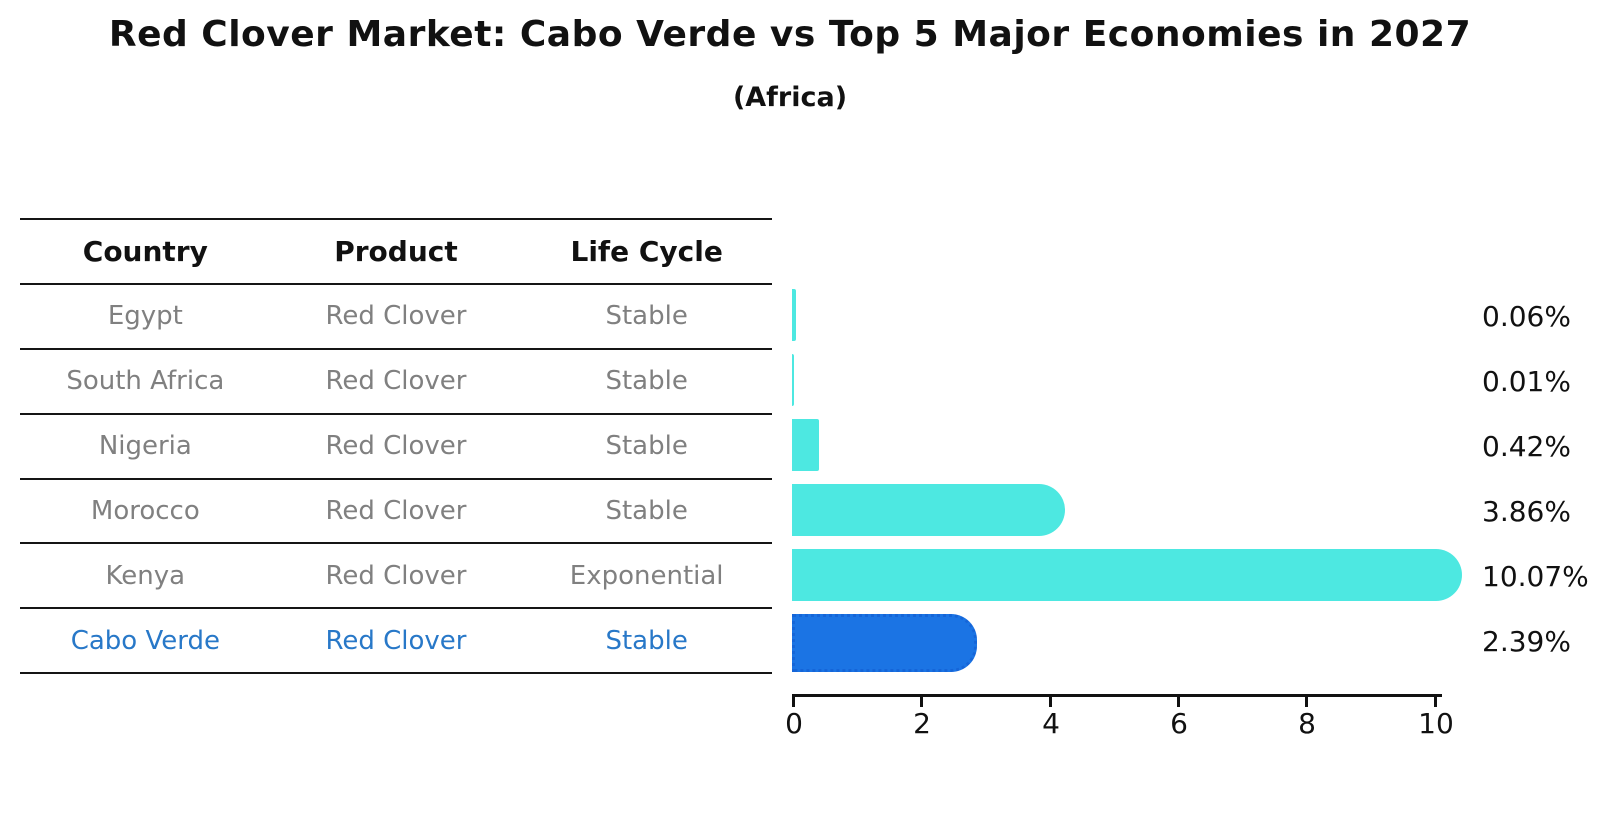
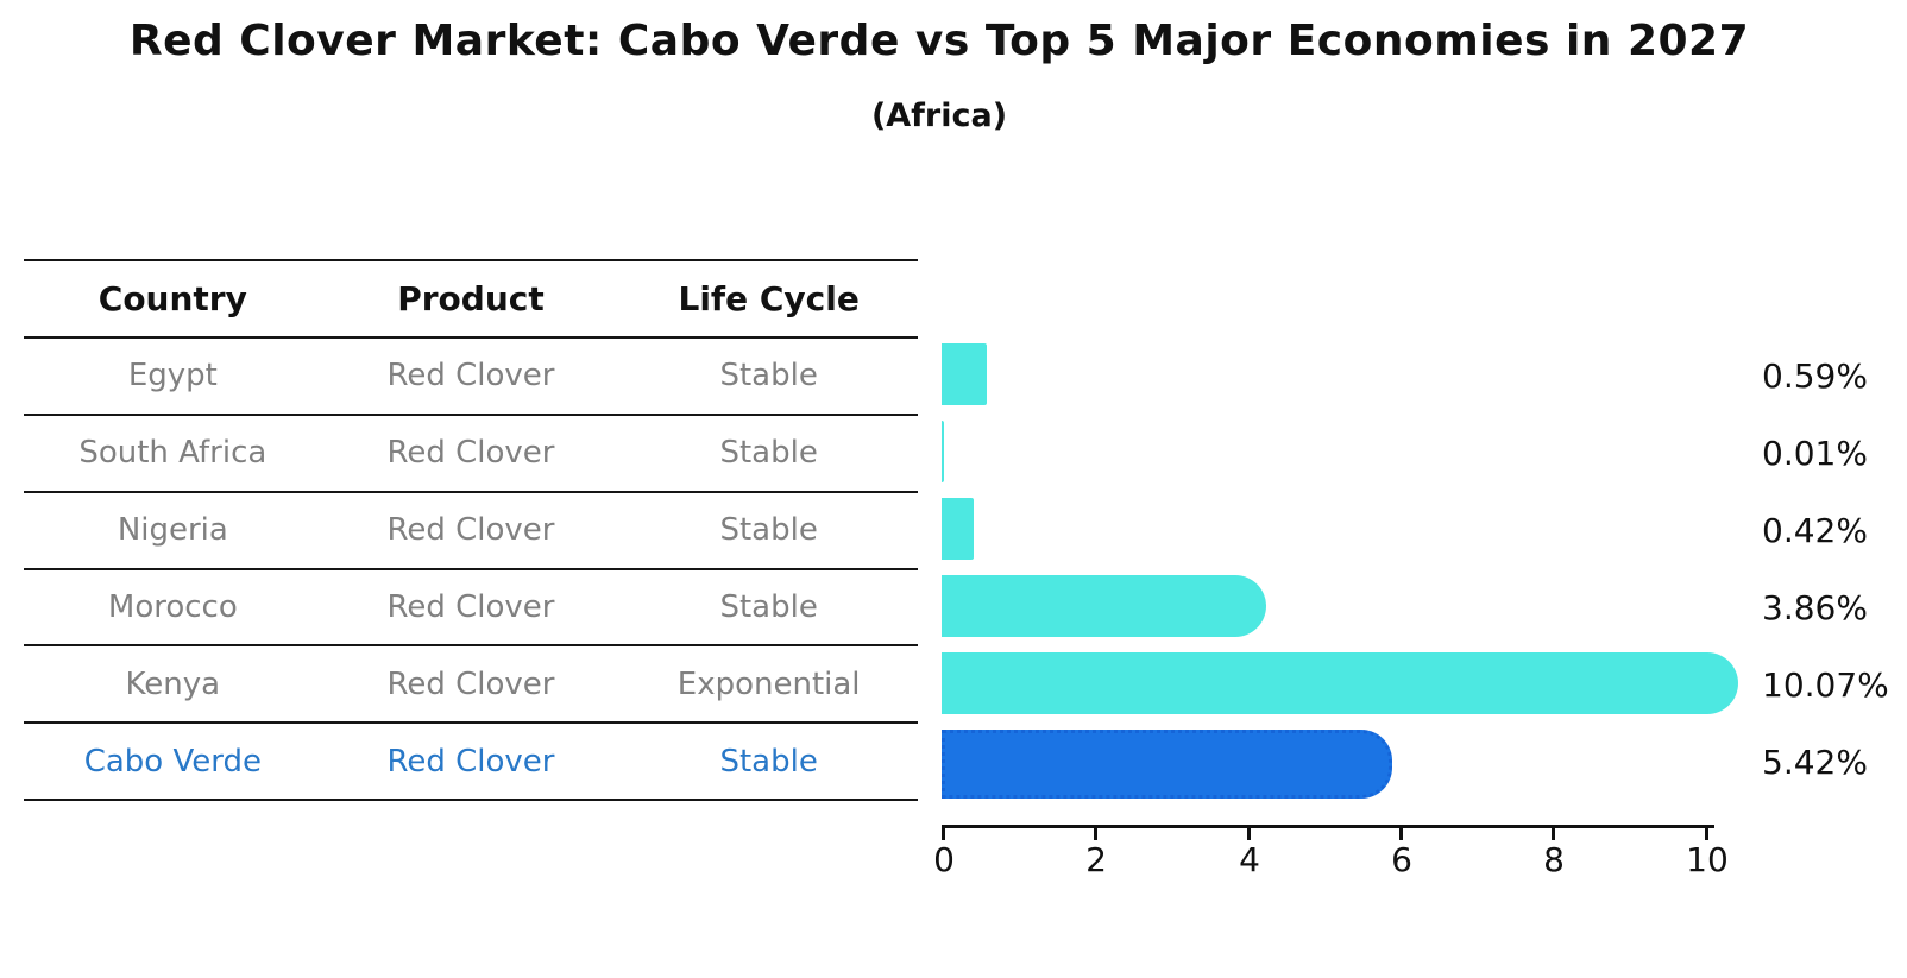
Egypt: 0.06% -> 0.59%
Cabo Verde: 2.39% -> 5.42%
